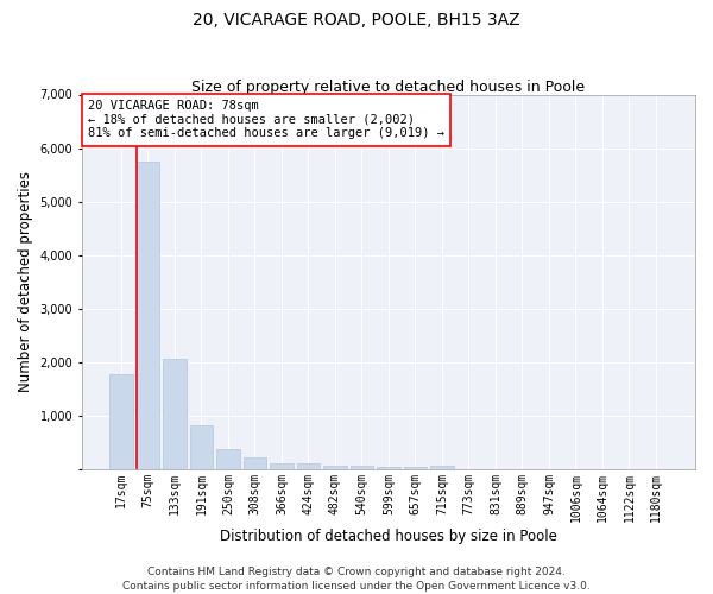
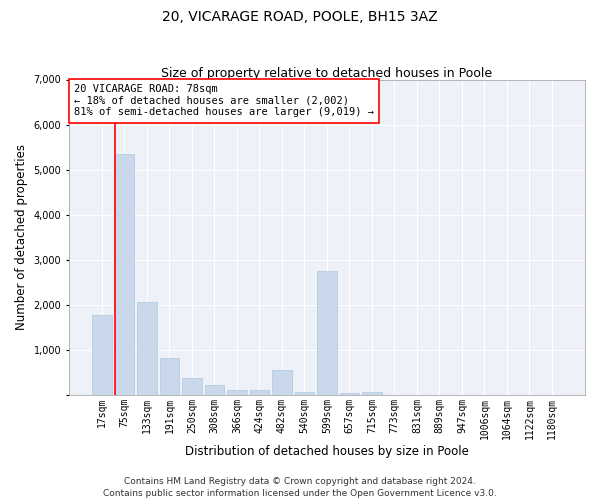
75sqm: 5,750 -> 5,350
482sqm: 80 -> 550
599sqm: 60 -> 2,750
